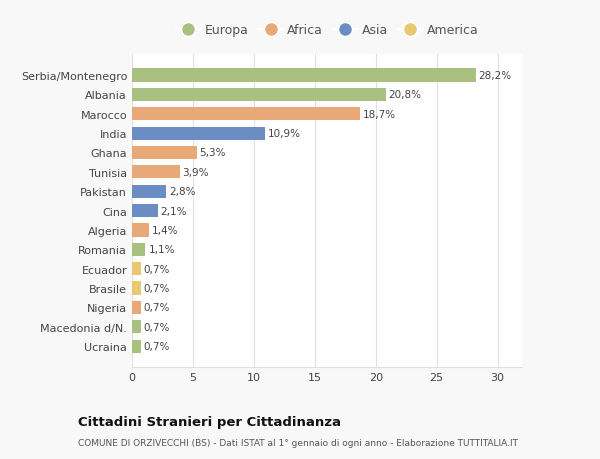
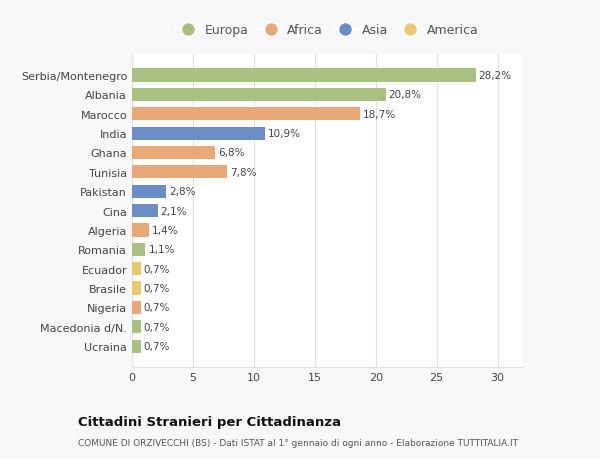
Ghana: 5,3% -> 6,8%
Tunisia: 3,9% -> 7,8%
